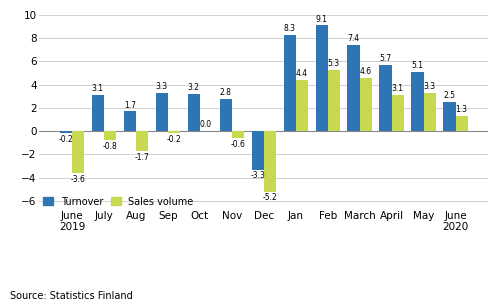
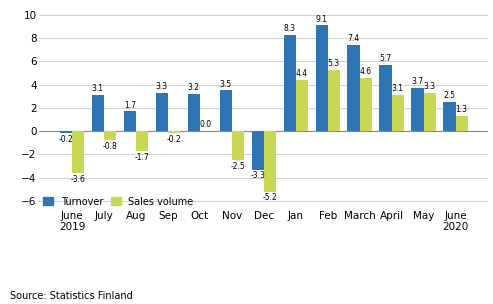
Turnover/Nov: 2.8 -> 3.5
Sales volume/Nov: -0.6 -> -2.5
Turnover/May: 5.1 -> 3.7
